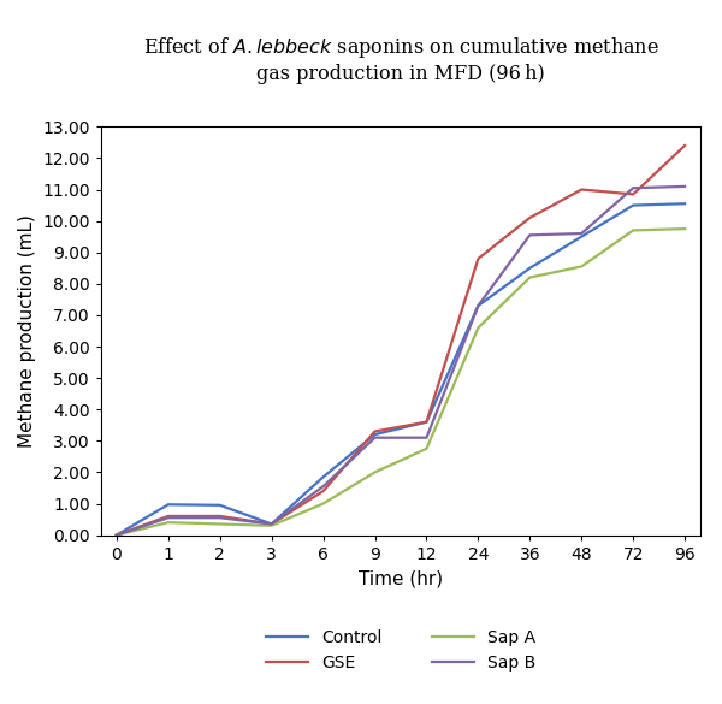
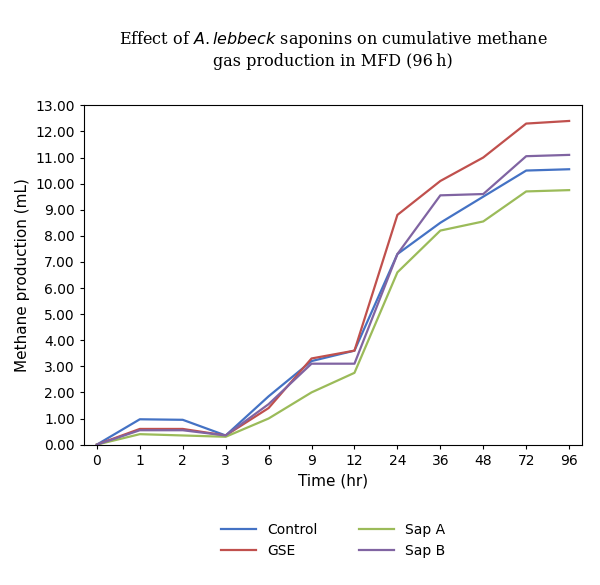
GSE/72: 10.85 -> 12.30
